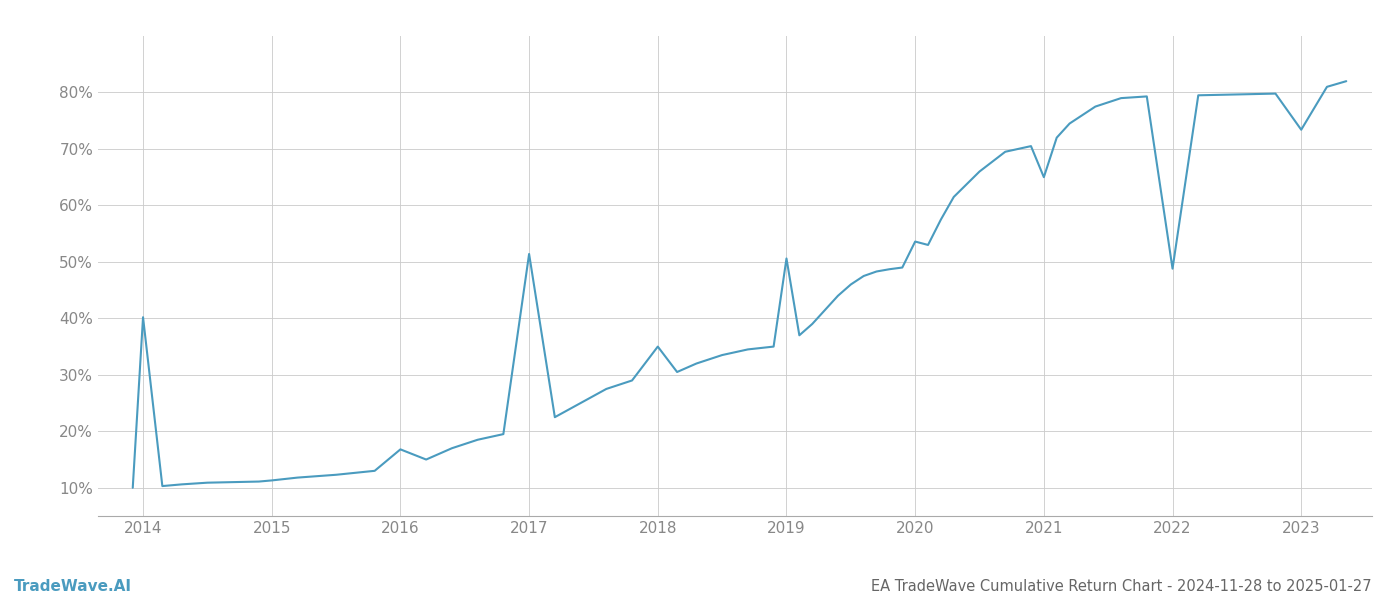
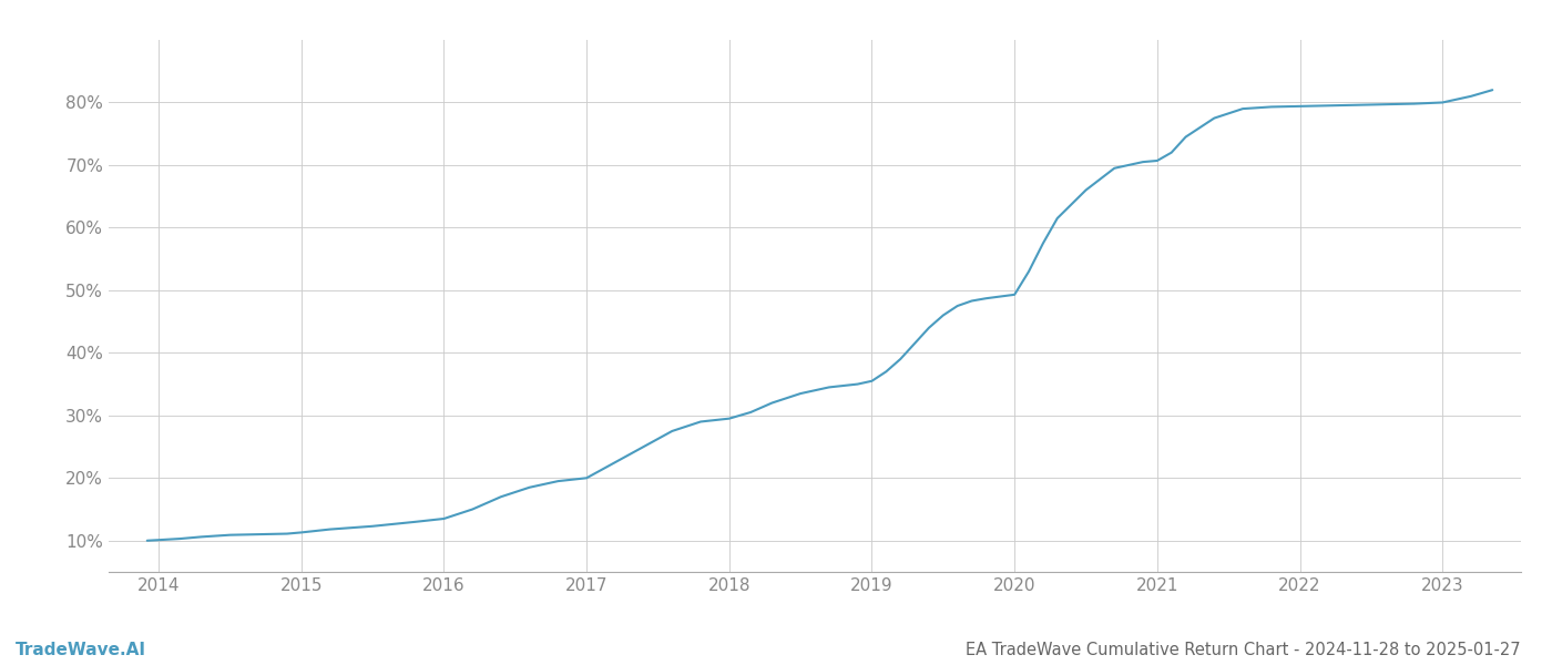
2014: 40.2% -> 10.1%
2016: 16.8% -> 13.5%
2017: 51.4% -> 20.0%
2018: 35.0% -> 29.5%
2019: 50.6% -> 35.5%
2020: 53.6% -> 49.3%
2021: 65.0% -> 70.7%
2022: 48.8% -> 79.4%
2023: 73.4% -> 80.0%
